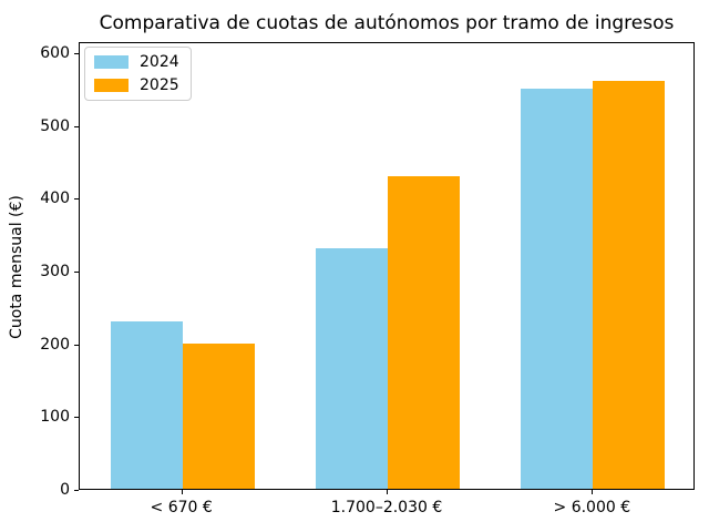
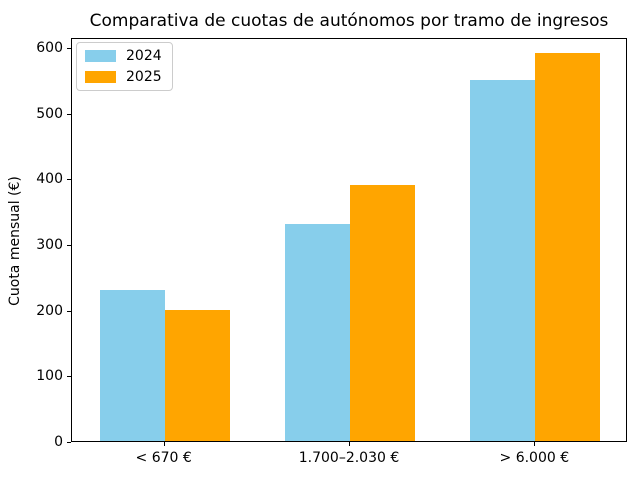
2025/1.700–2.030 €: 430 -> 390
2025/> 6.000 €: 560 -> 590
